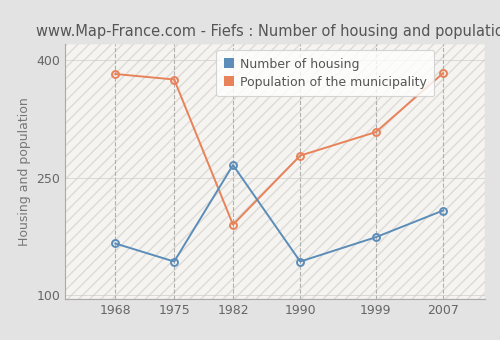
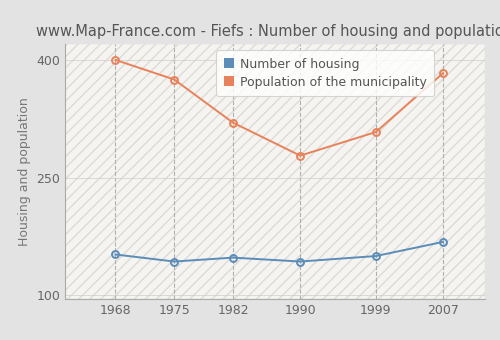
Number of housing/1968: 166 -> 152
Population of the municipality/1968: 382 -> 400
Number of housing/1982: 266 -> 148
Population of the municipality/1982: 190 -> 320
Number of housing/1999: 174 -> 150
Number of housing/2007: 208 -> 168
